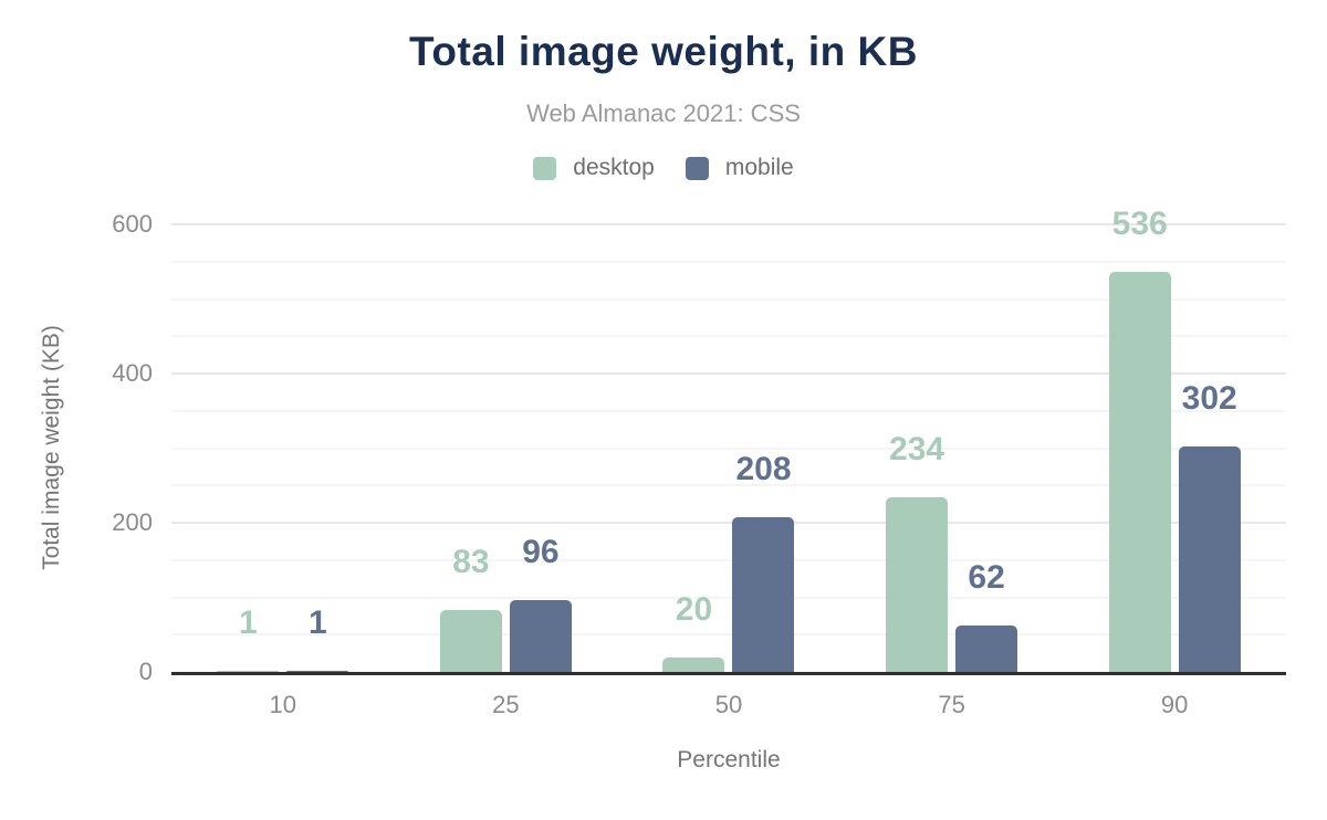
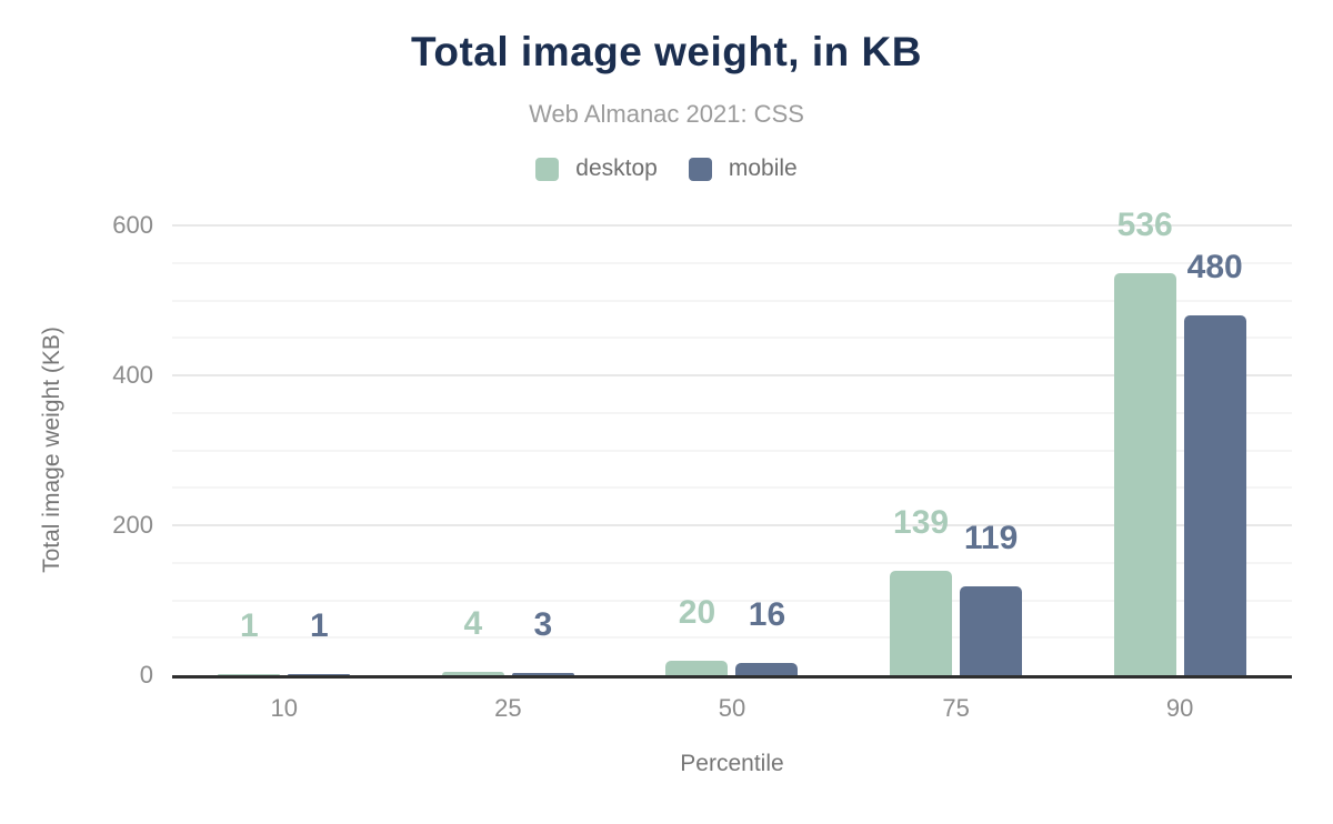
desktop/25: 83 -> 4
mobile/25: 96 -> 3
mobile/50: 208 -> 16
desktop/75: 234 -> 139
mobile/75: 62 -> 119
mobile/90: 302 -> 480
